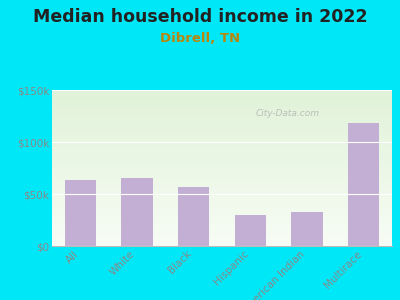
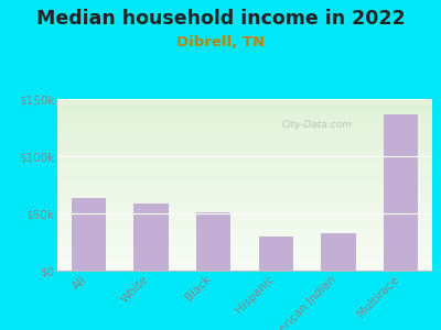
White: $65k -> $59k
Black: $57k -> $51k
Multirace: $118k -> $137k
